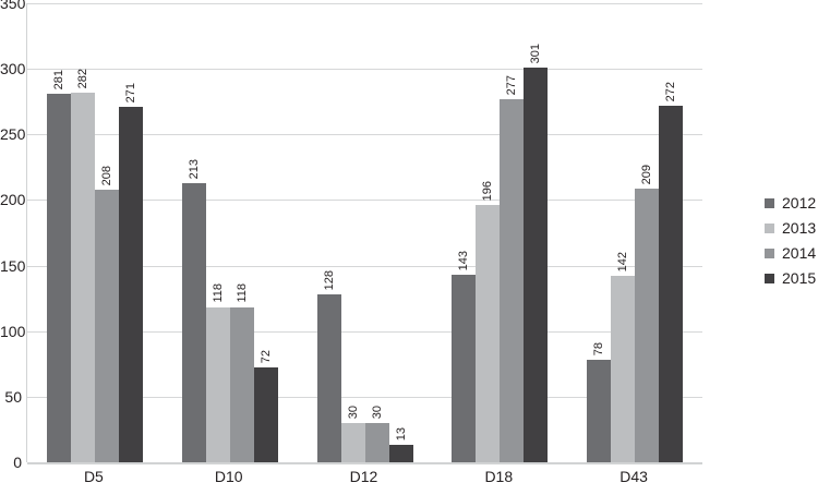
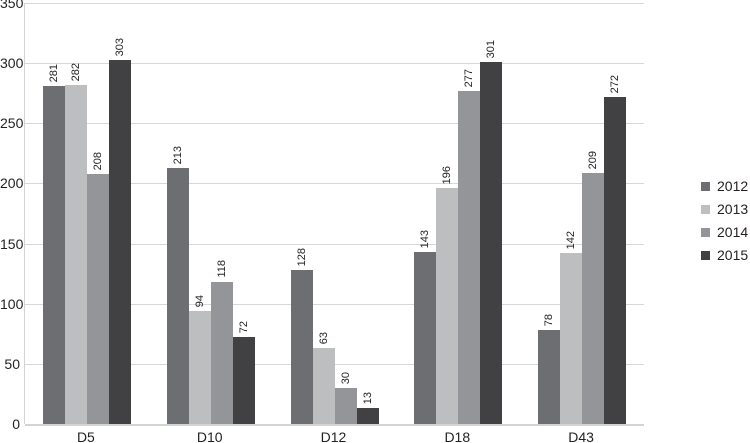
2015/D5: 271 -> 303
2013/D10: 118 -> 94
2013/D12: 30 -> 63
